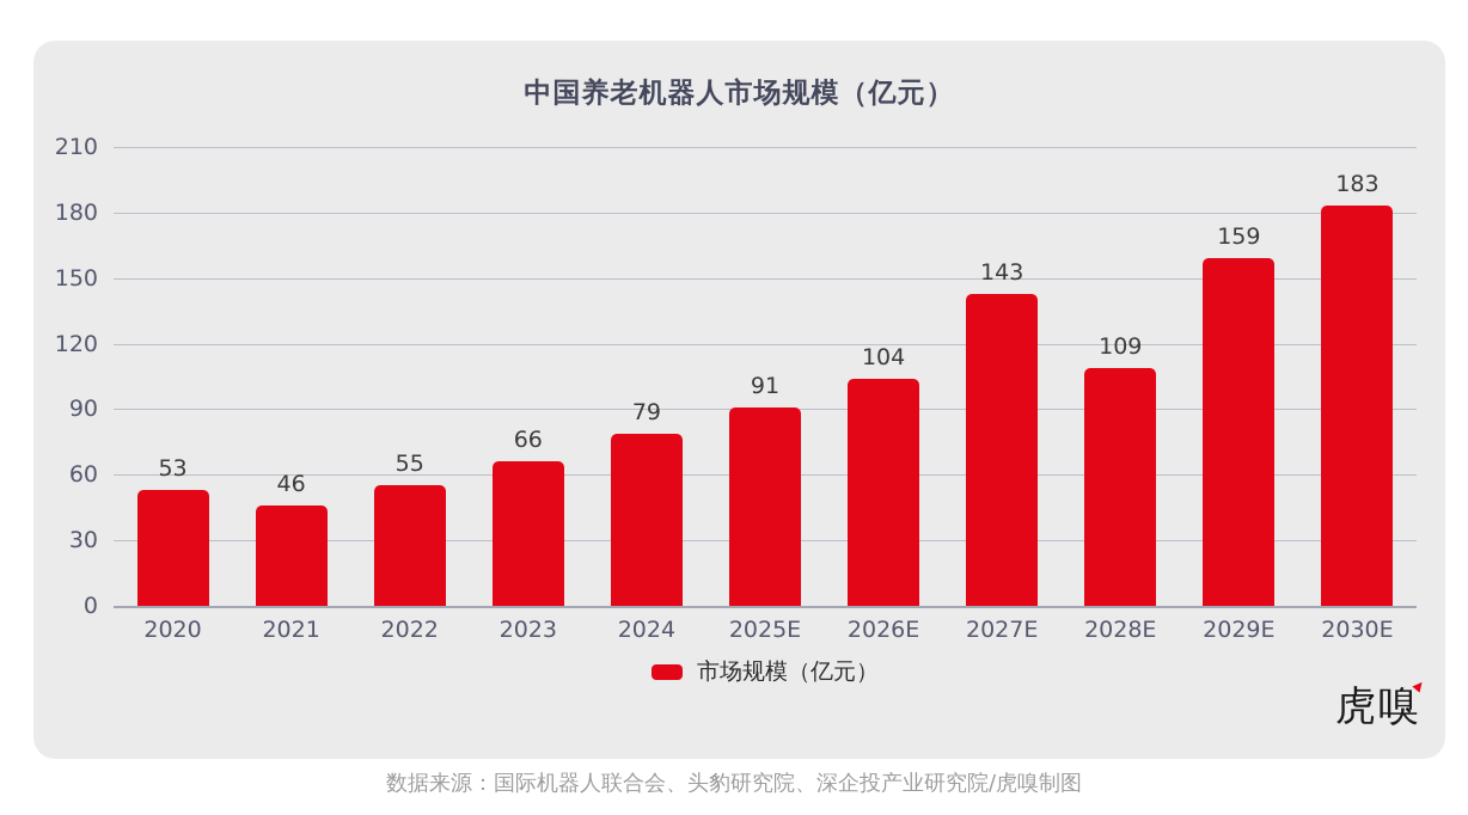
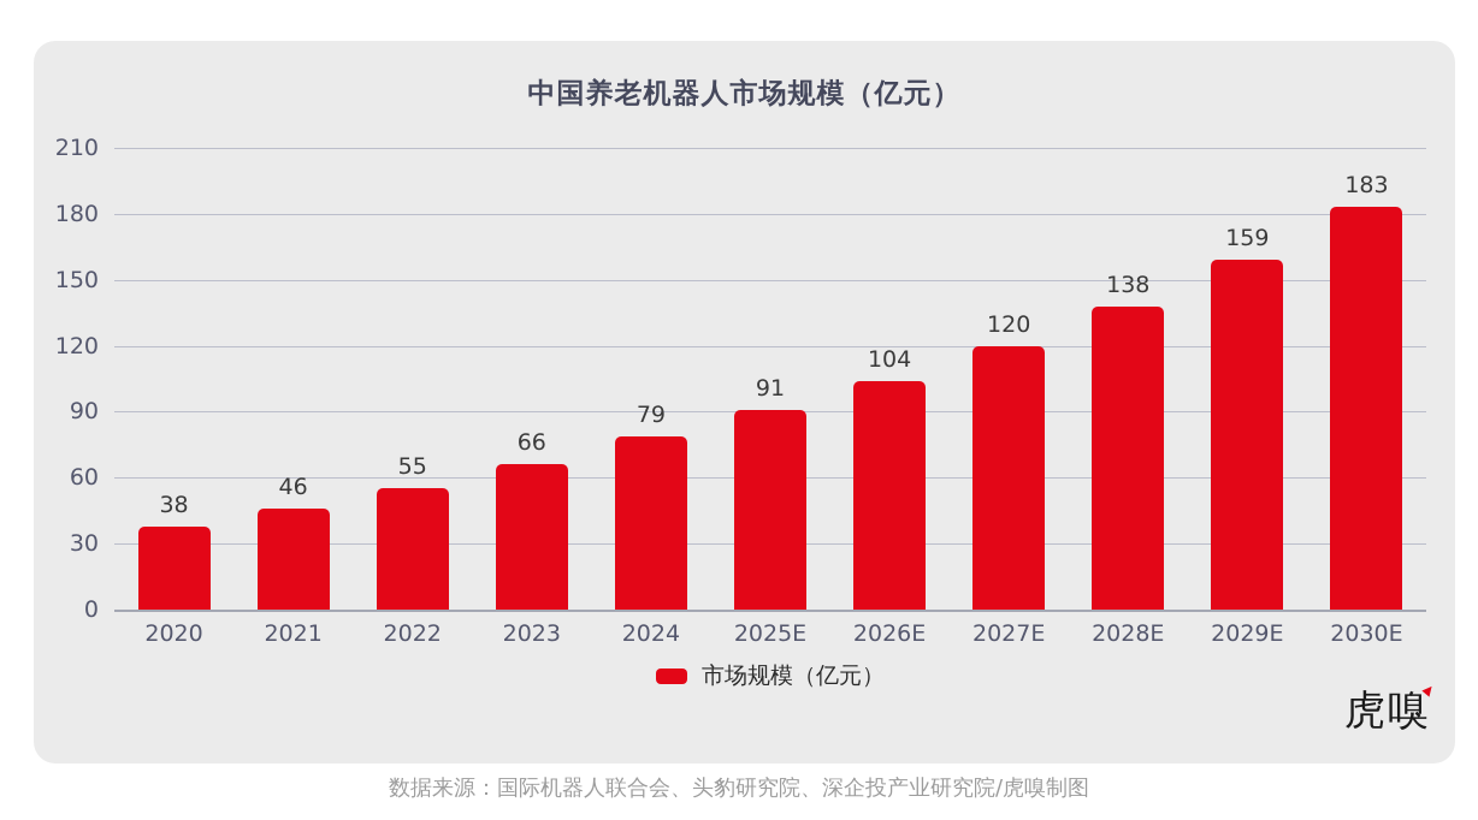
2020: 53 -> 38
2027E: 143 -> 120
2028E: 109 -> 138
